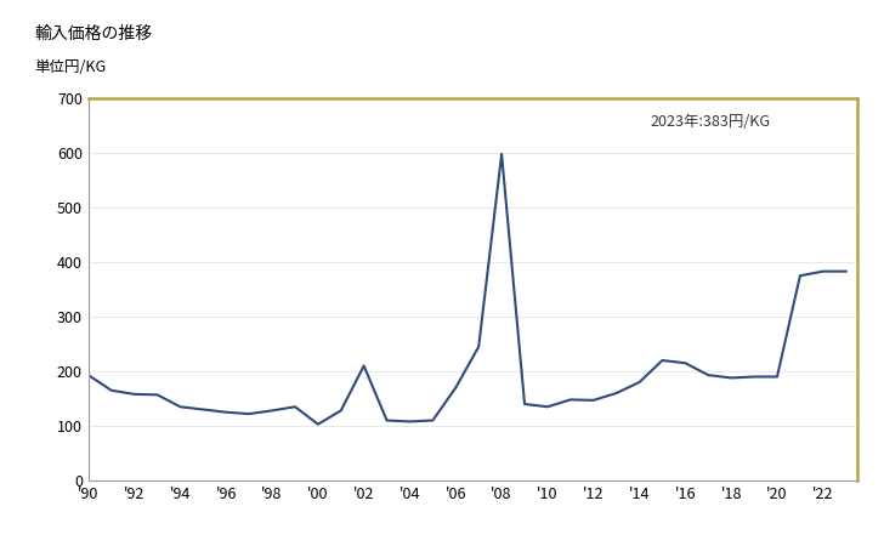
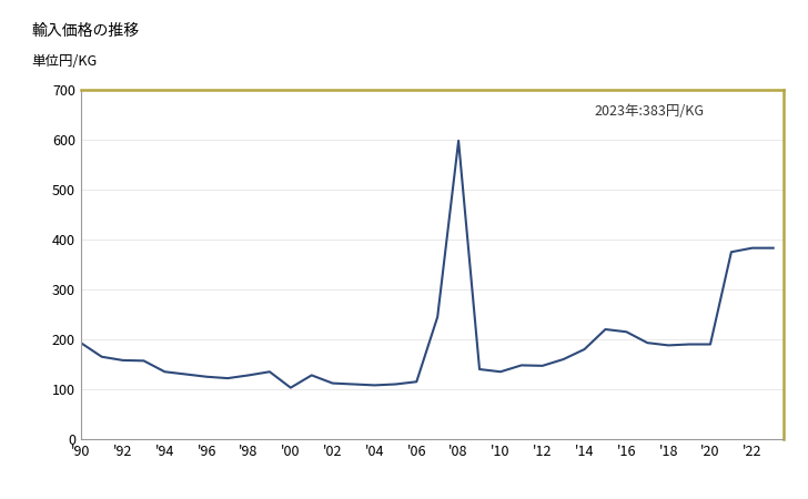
'02: 210 -> 112
'06: 170 -> 115
